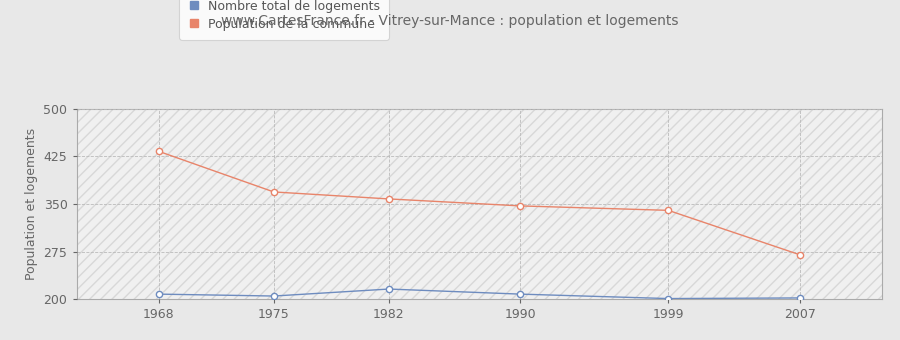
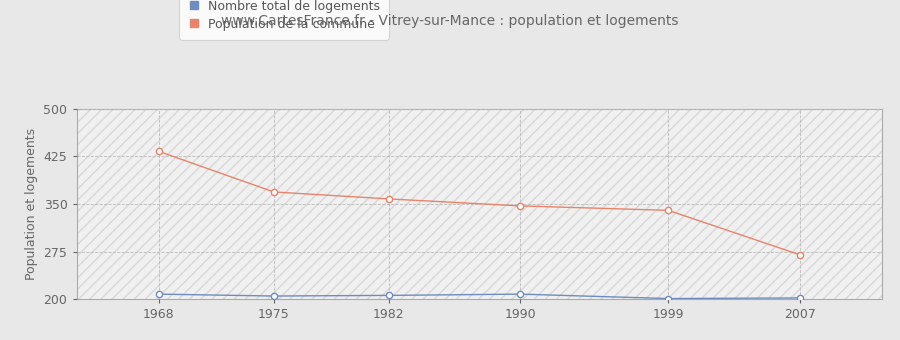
Nombre total de logements/1982: 216 -> 206
